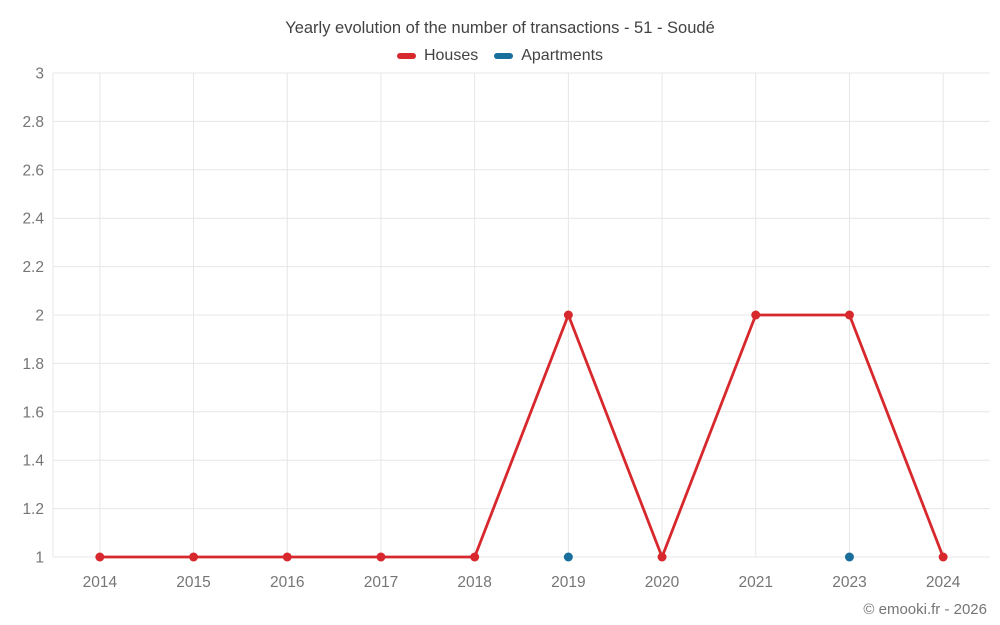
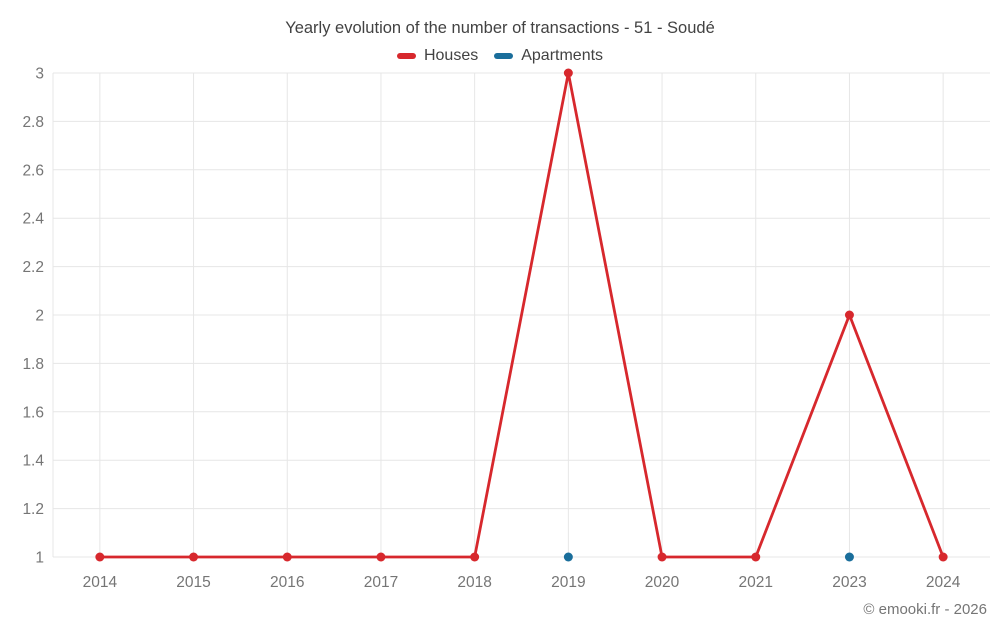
Houses/2019: 2 -> 3
Houses/2021: 2 -> 1
